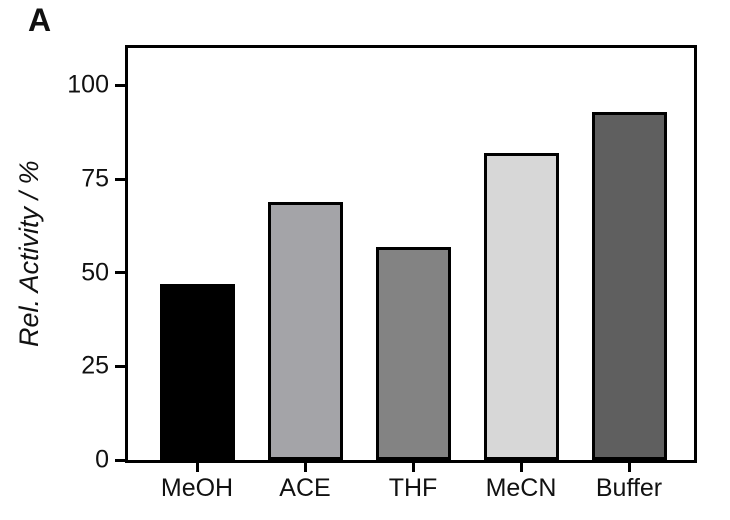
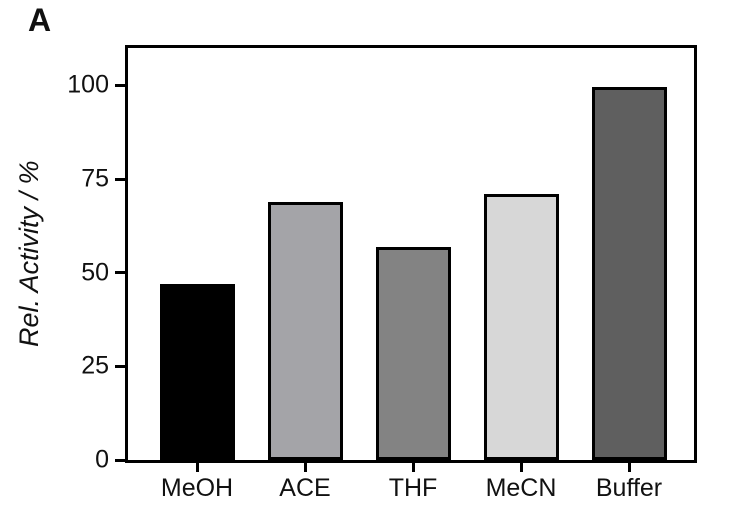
MeCN: 82 -> 71
Buffer: 93 -> 100
